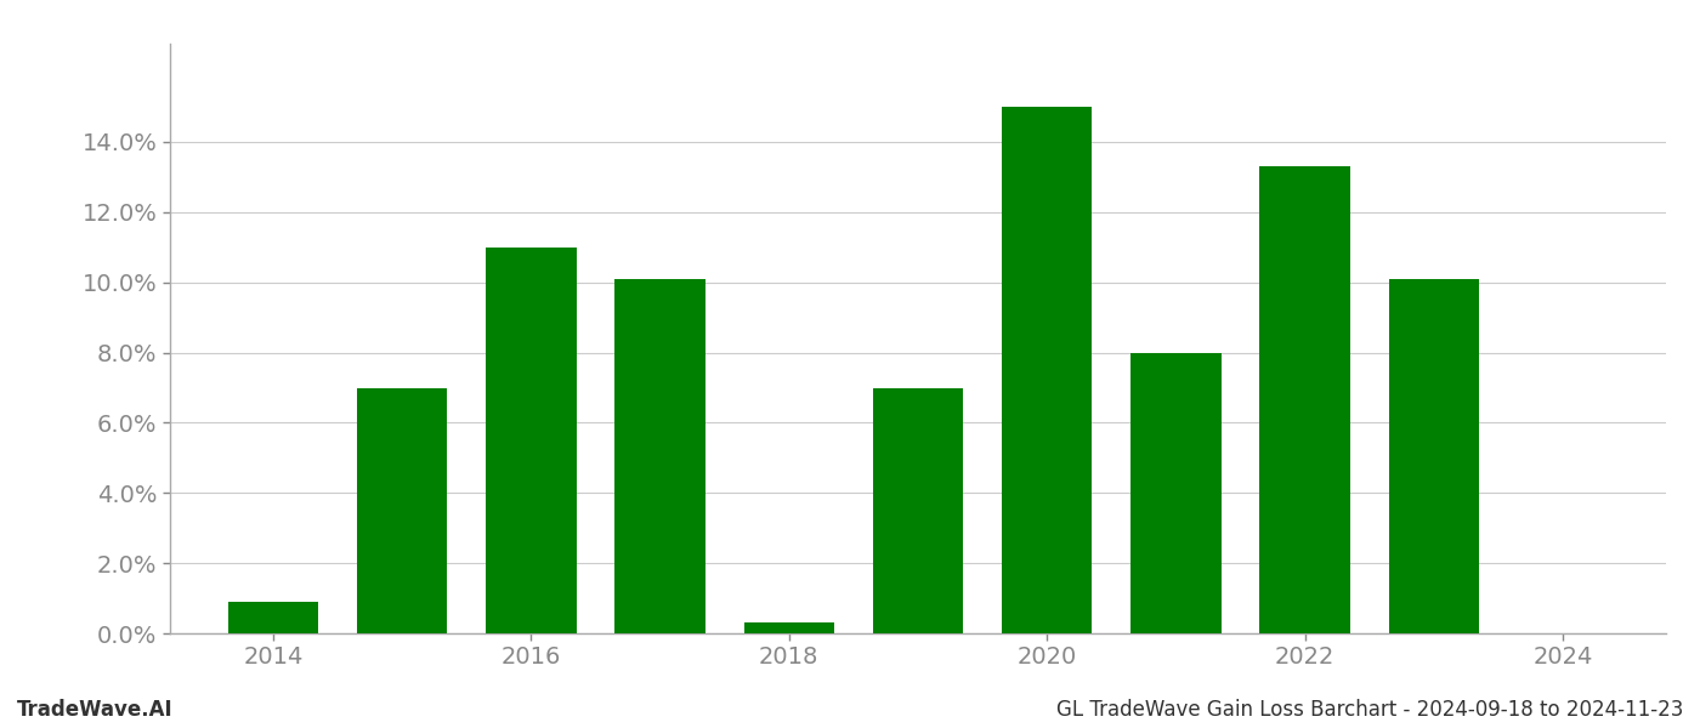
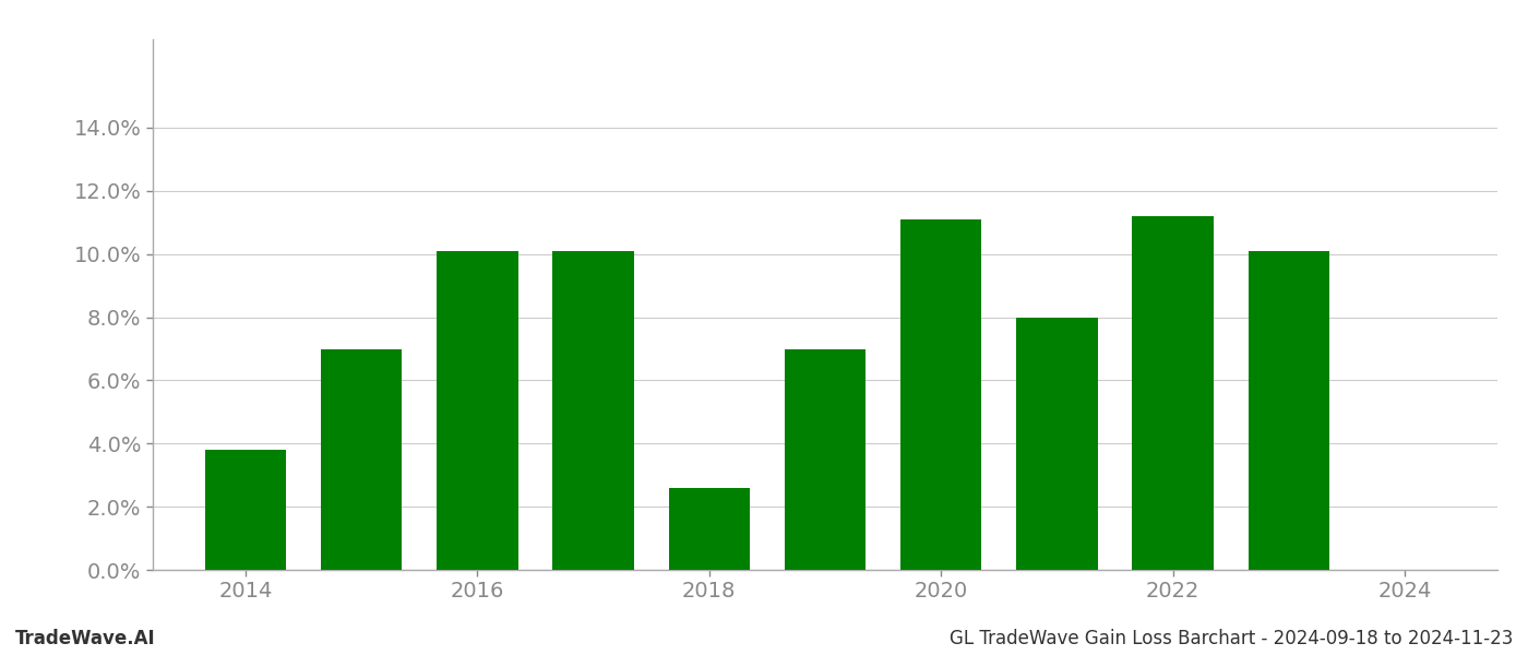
2014: 0.9% -> 3.8%
2016: 11.0% -> 10.1%
2018: 0.3% -> 2.6%
2020: 15.0% -> 11.1%
2022: 13.3% -> 11.2%
